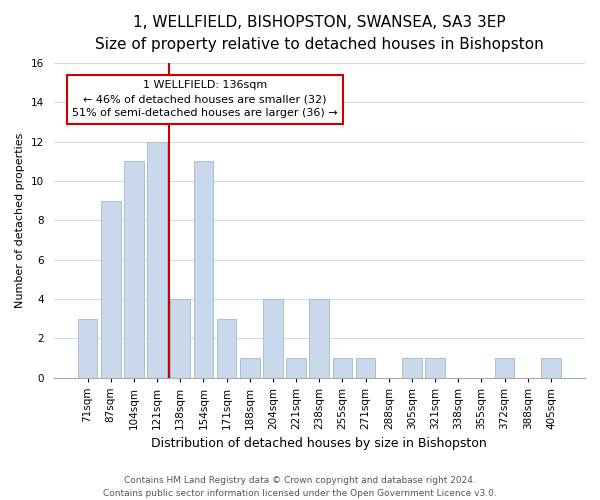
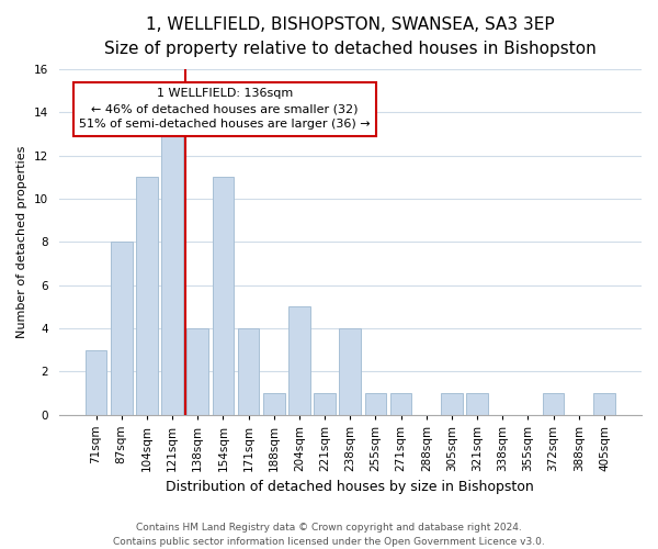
87sqm: 9 -> 8
121sqm: 12 -> 13
171sqm: 3 -> 4
204sqm: 4 -> 5
